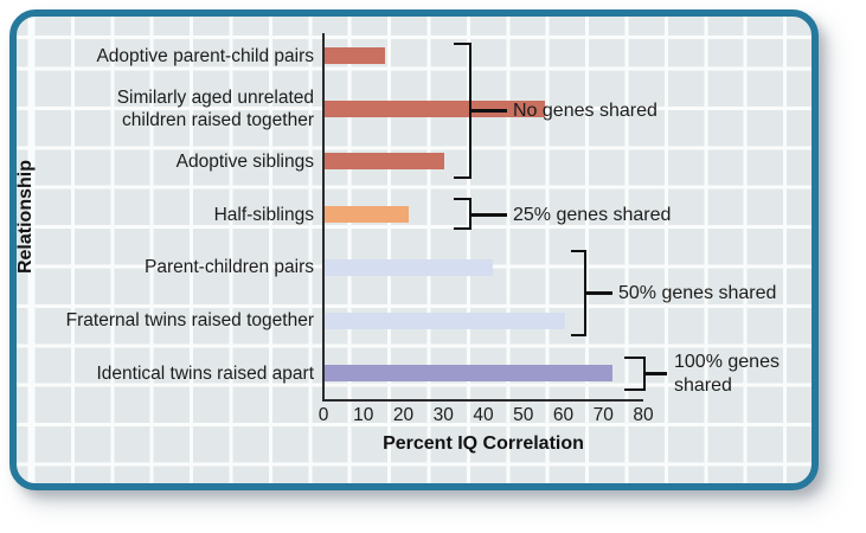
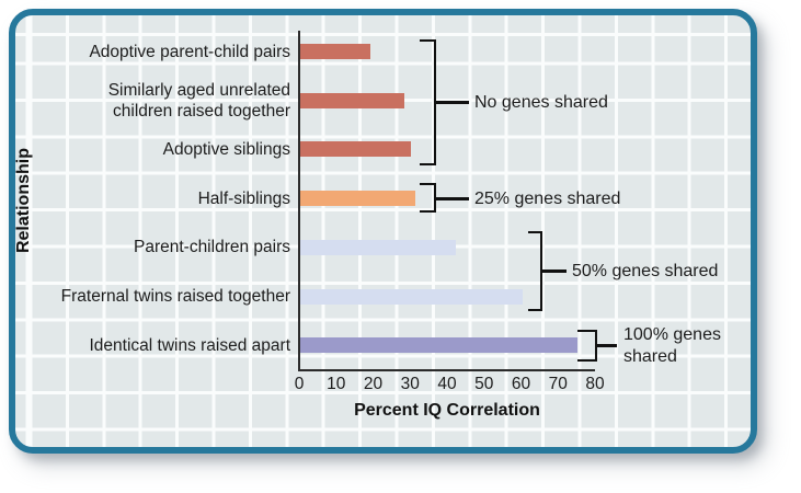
Adoptive parent-child pairs: 15 -> 19
Similarly aged unrelated children raised together: 55 -> 28
Half-siblings: 21 -> 31
Identical twins raised apart: 72 -> 75
